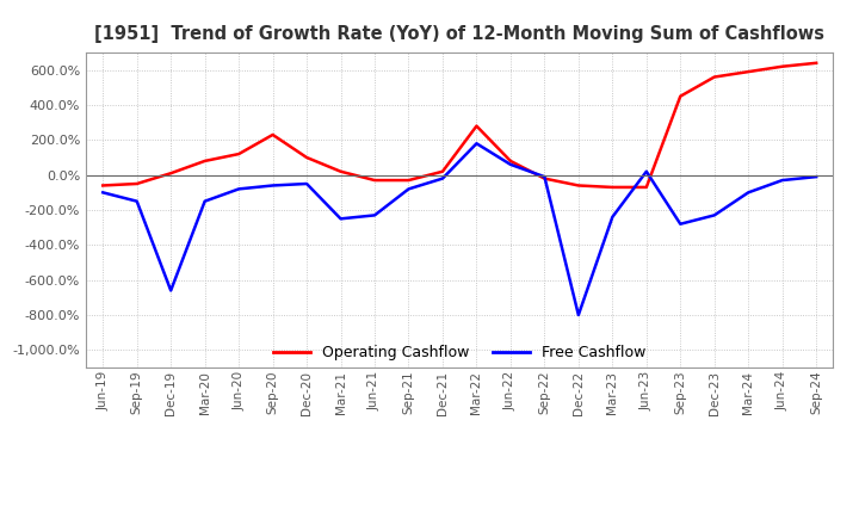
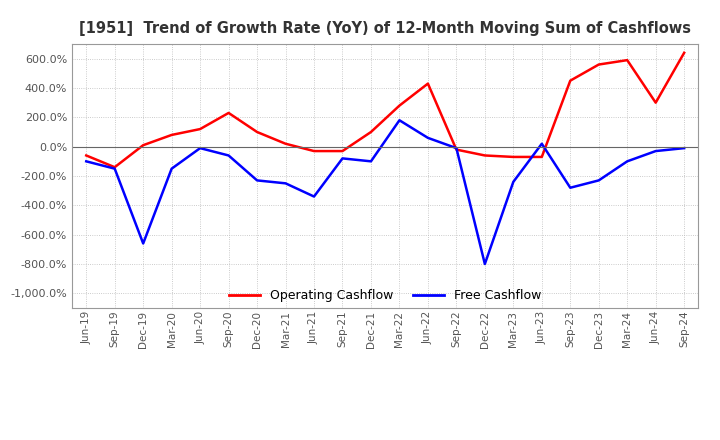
Operating Cashflow/Sep-19: -50% -> -140%
Free Cashflow/Jun-20: -80% -> -10%
Free Cashflow/Dec-20: -50% -> -230%
Free Cashflow/Jun-21: -230% -> -340%
Operating Cashflow/Dec-21: 20% -> 100%
Free Cashflow/Dec-21: -20% -> -100%
Operating Cashflow/Jun-22: 80% -> 430%
Operating Cashflow/Jun-24: 620% -> 300%
